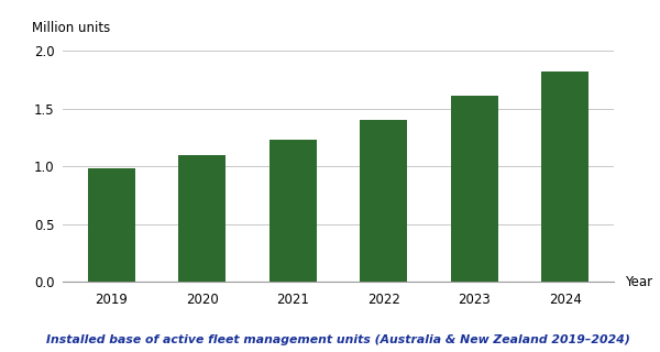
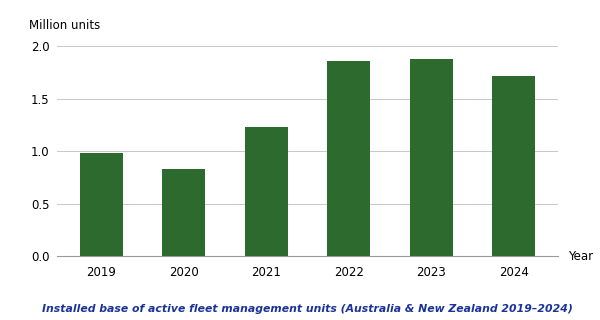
2020: 1.10 -> 0.83
2022: 1.40 -> 1.86
2023: 1.61 -> 1.88
2024: 1.82 -> 1.72
